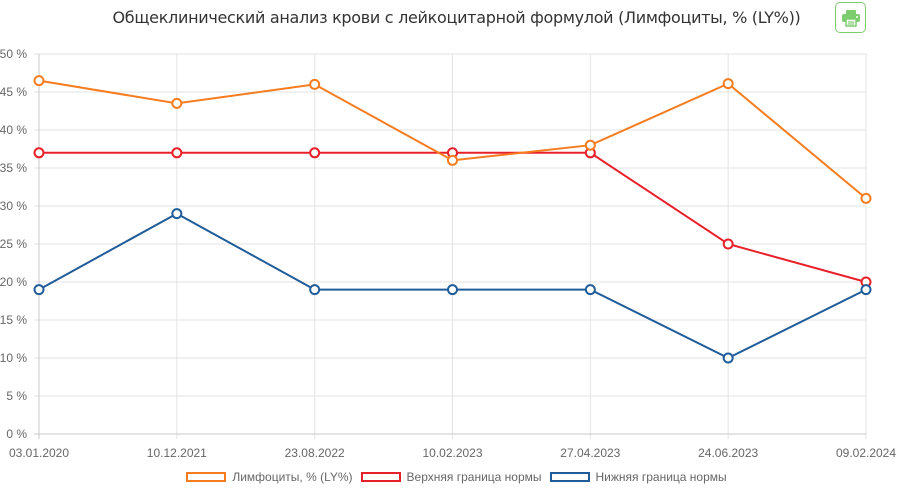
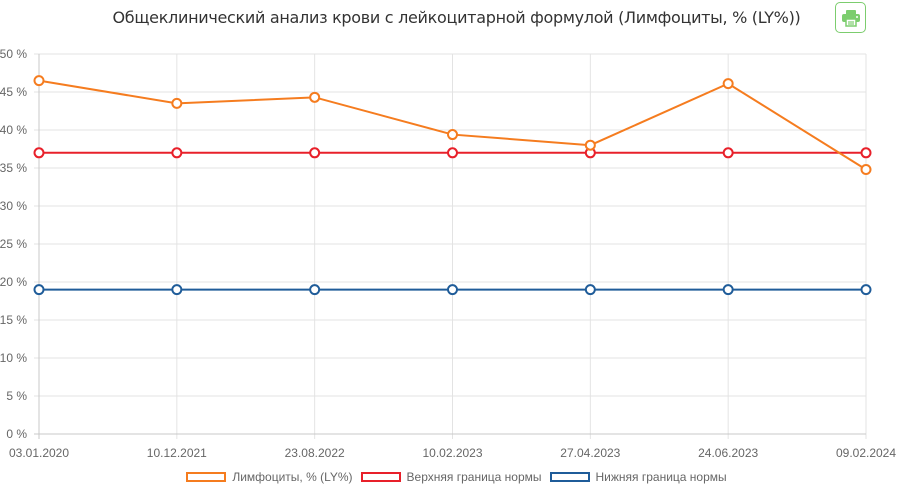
Нижняя граница нормы/10.12.2021: 29% -> 19%
Лимфоциты, % (LY%)/23.08.2022: 46% -> 44%
Лимфоциты, % (LY%)/10.02.2023: 36% -> 39%
Верхняя граница нормы/24.06.2023: 25% -> 37%
Нижняя граница нормы/24.06.2023: 10% -> 19%
Лимфоциты, % (LY%)/09.02.2024: 31% -> 35%
Верхняя граница нормы/09.02.2024: 20% -> 37%
